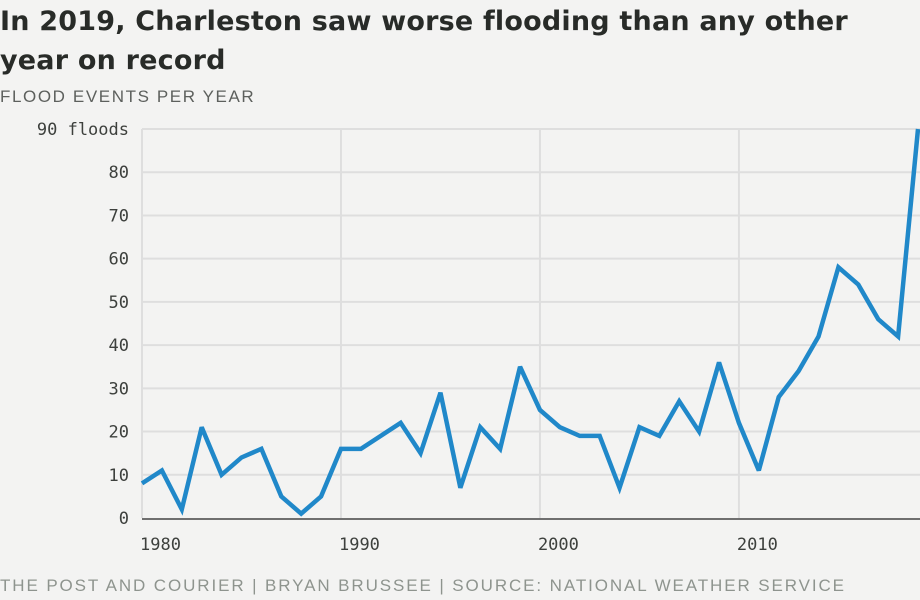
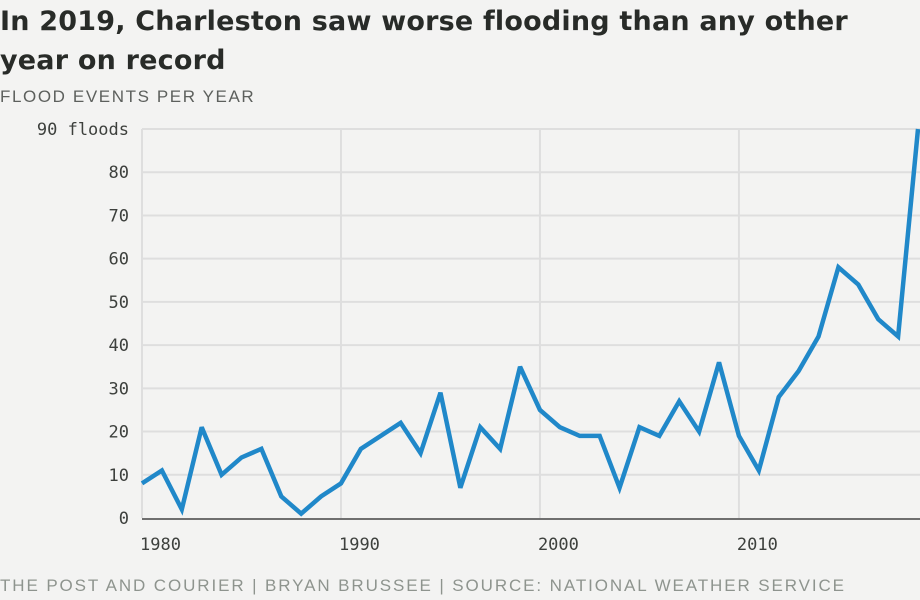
1990: 16 -> 8
2010: 22 -> 19
